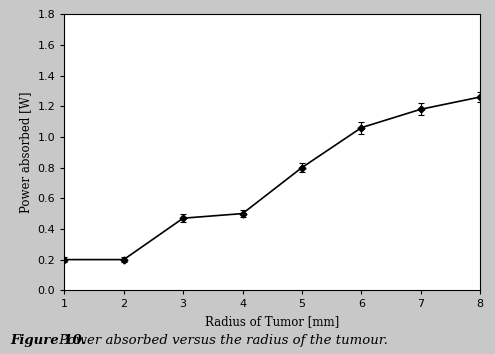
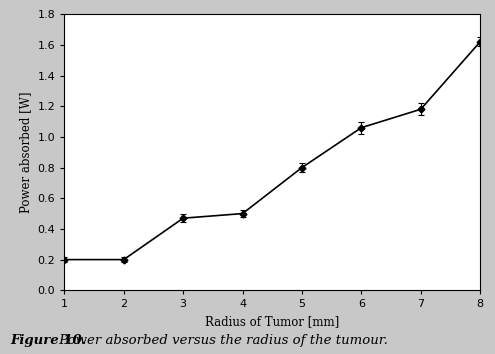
8: 1.26 -> 1.62
